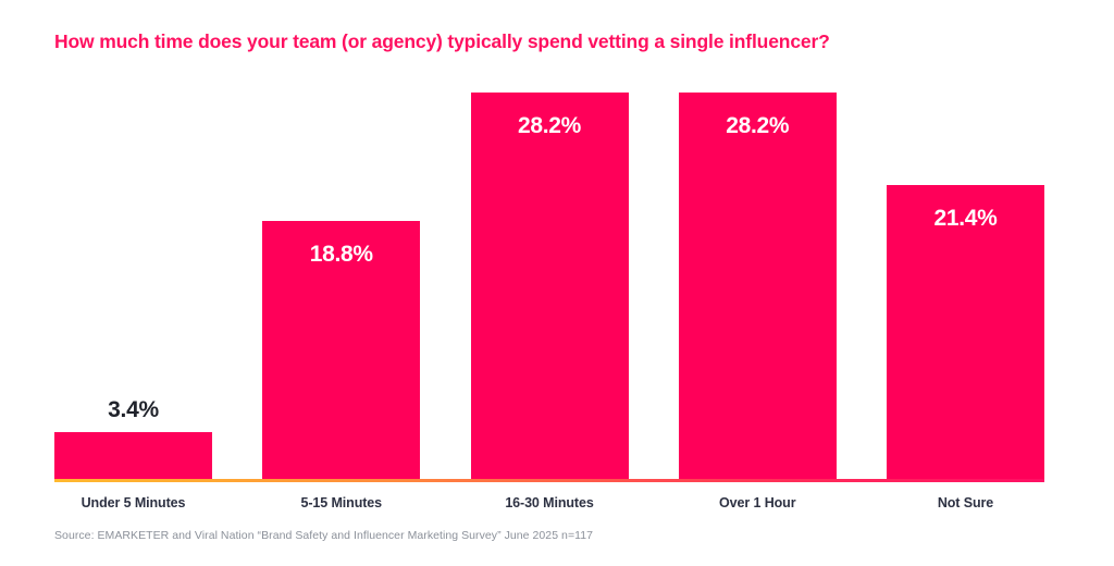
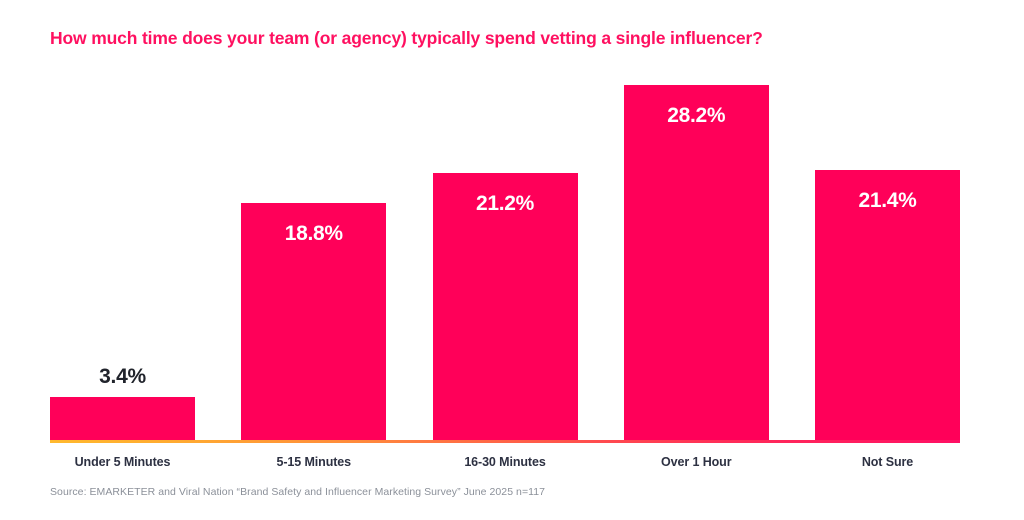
16-30 Minutes: 28.2% -> 21.2%
